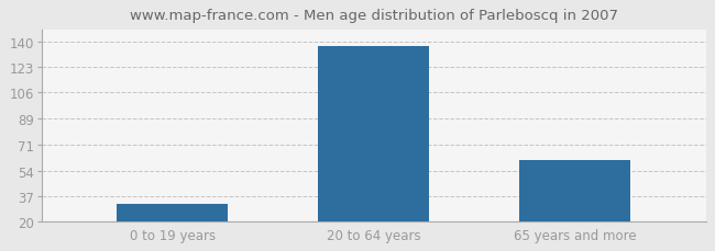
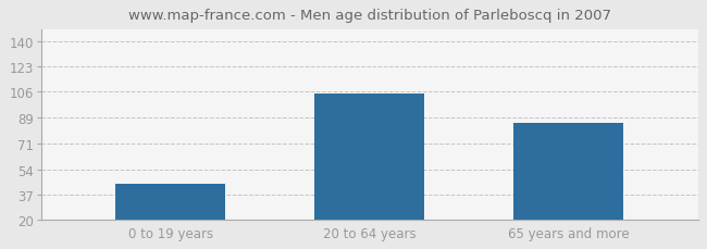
0 to 19 years: 32 -> 44
20 to 64 years: 137 -> 105
65 years and more: 61 -> 85
